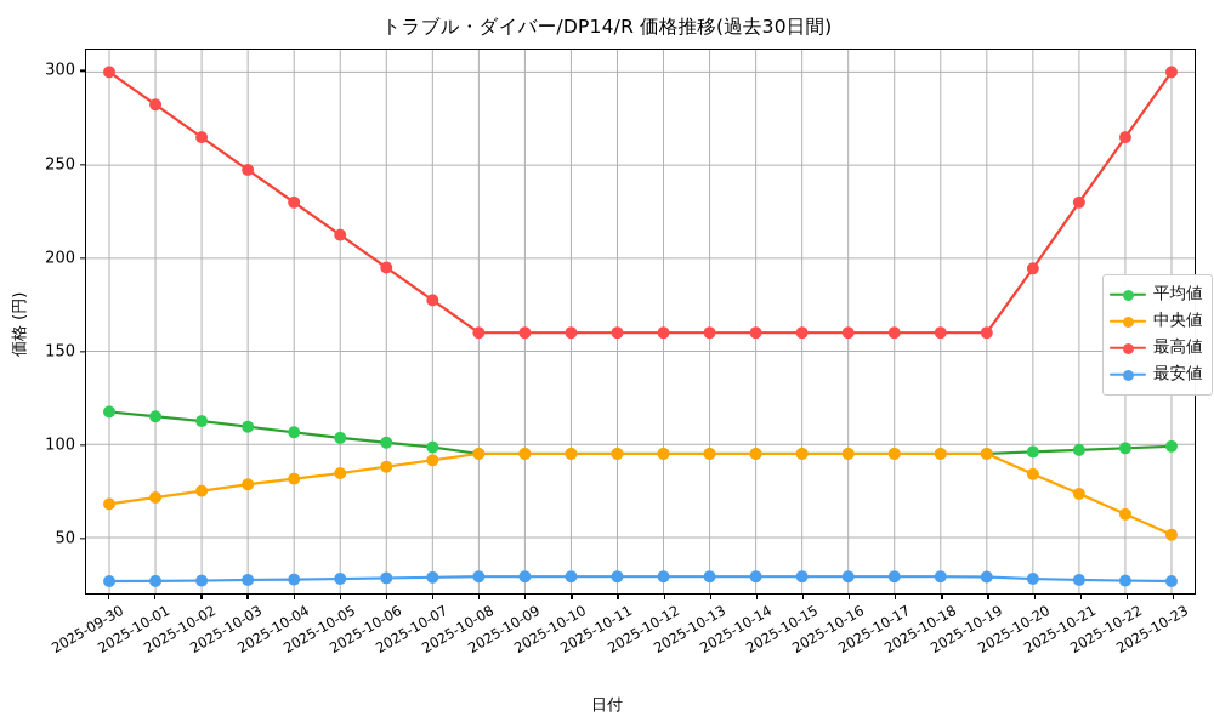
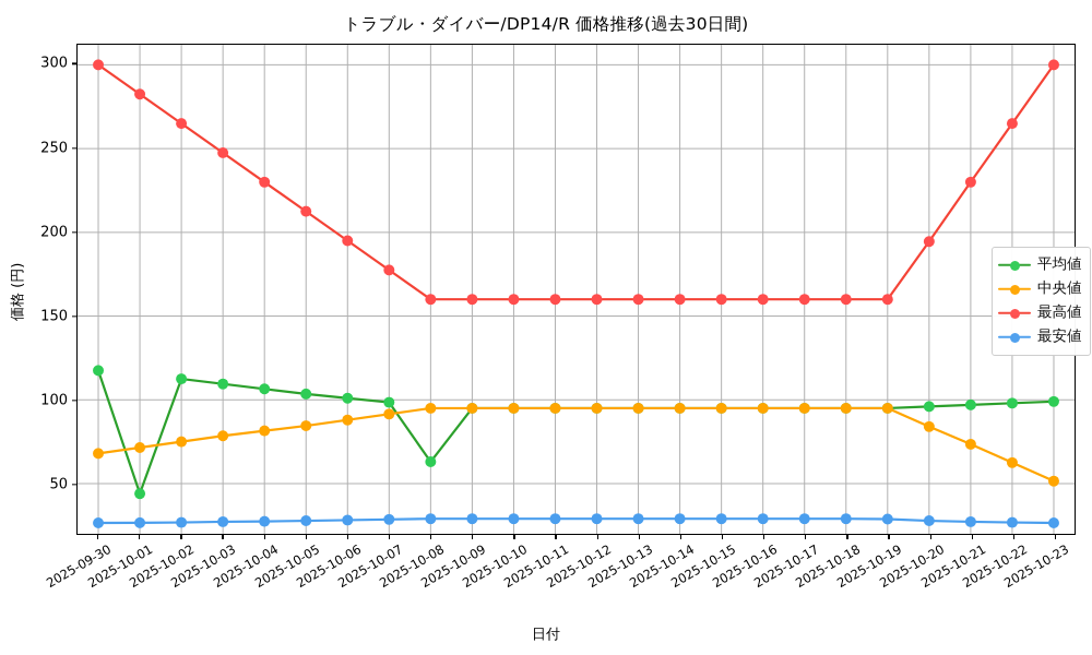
平均値/2025-10-01: 115 -> 44
平均値/2025-10-08: 95 -> 63
